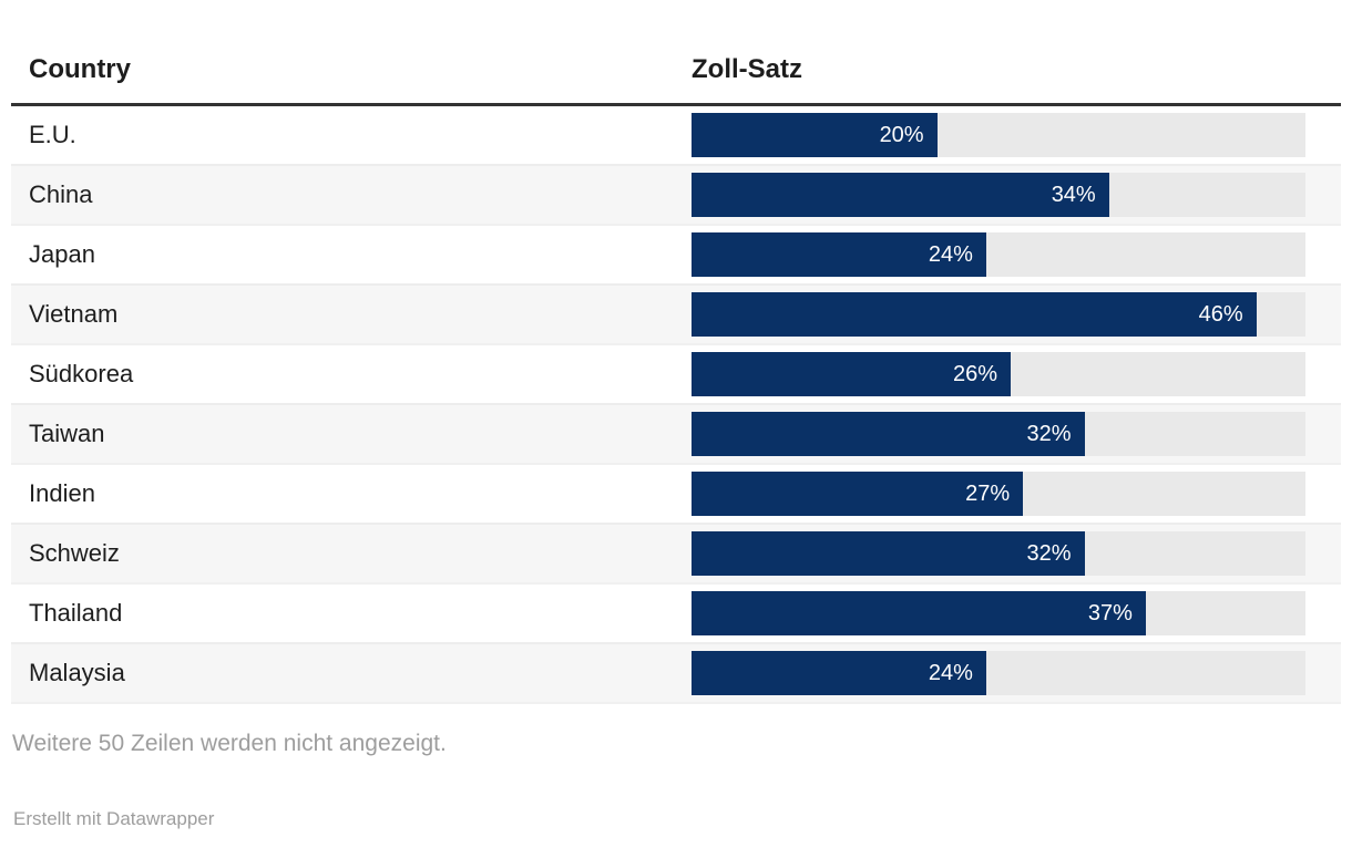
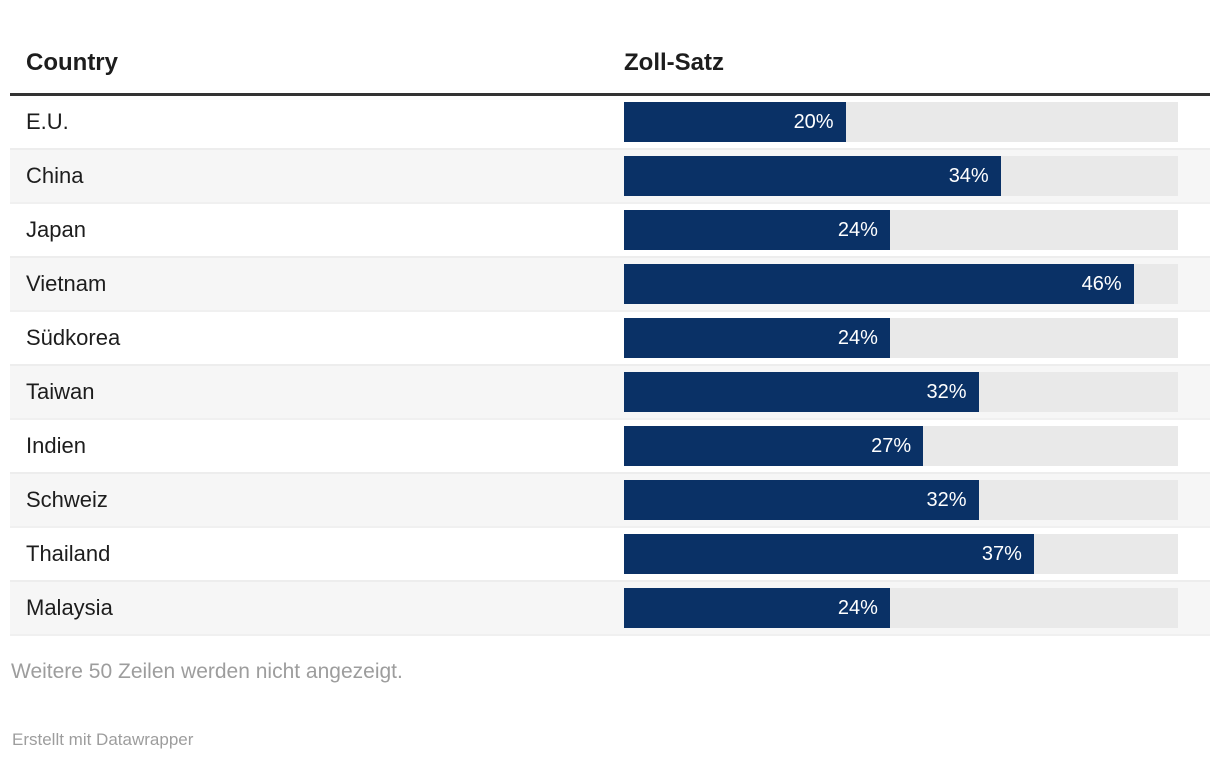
Südkorea: 26% -> 24%
